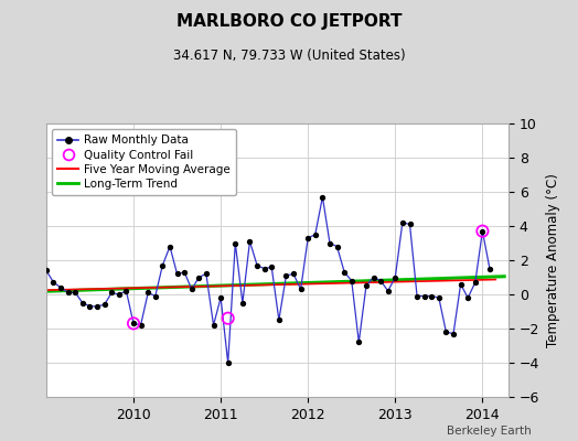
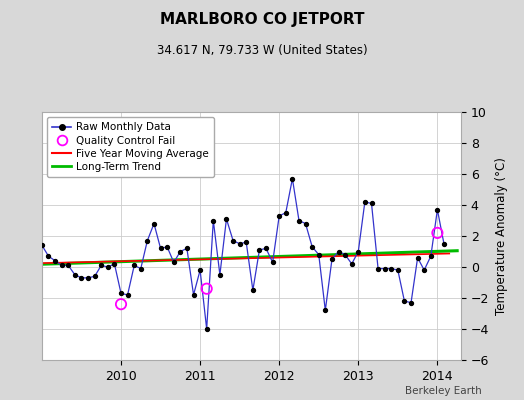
Quality Control Fail/2010: -1.7 -> -2.4
Quality Control Fail/2014: 3.7 -> 2.2
